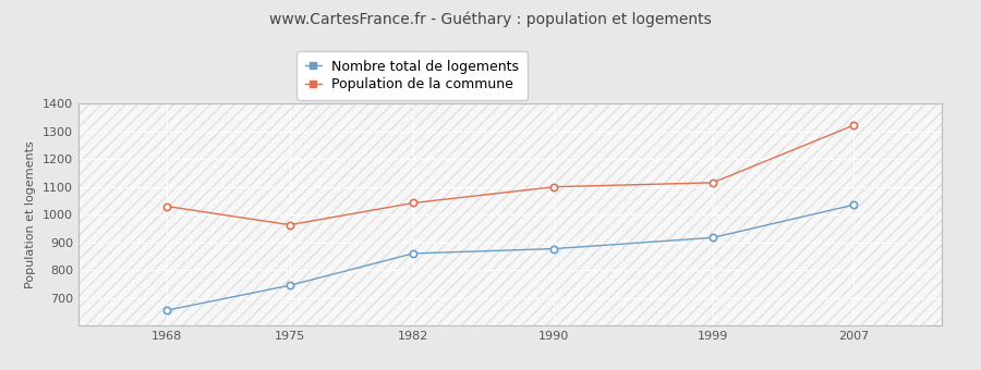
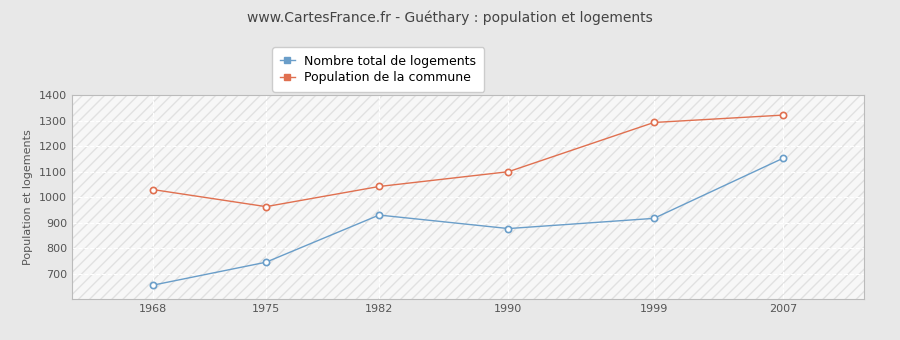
Nombre total de logements/1982: 860 -> 930
Population de la commune/1999: 1115 -> 1293
Nombre total de logements/2007: 1035 -> 1153
